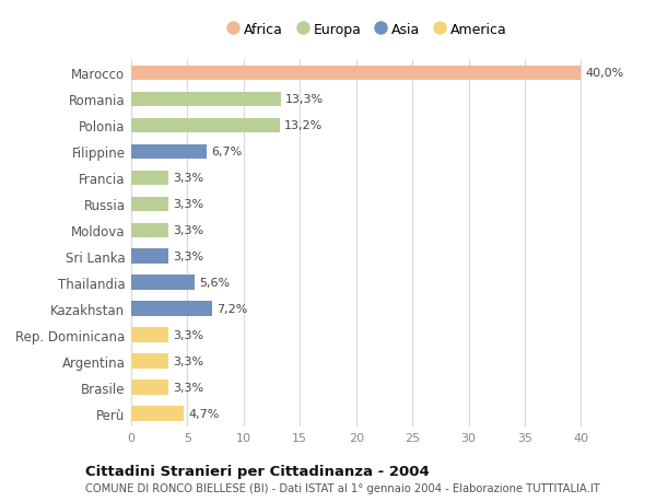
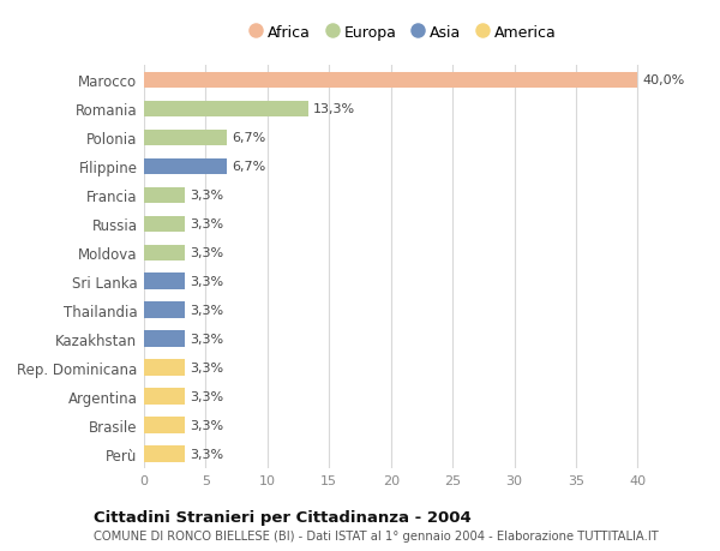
Polonia: 13,2% -> 6,7%
Thailandia: 5,6% -> 3,3%
Kazakhstan: 7,2% -> 3,3%
Perù: 4,7% -> 3,3%
